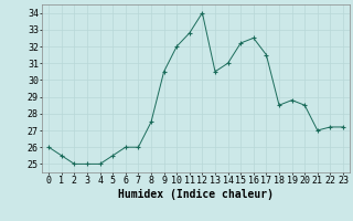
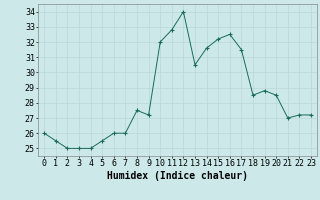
9: 30.5 -> 27.2
14: 31.0 -> 31.6
